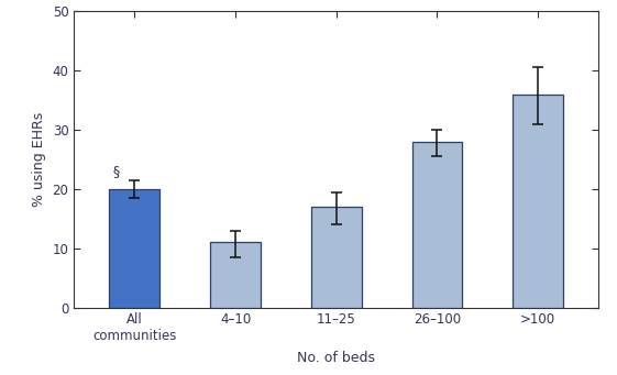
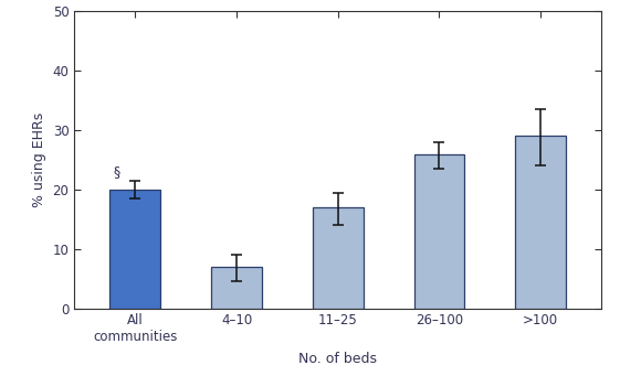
4–10: 11 -> 7
26–100: 28 -> 26
>100: 36 -> 29
